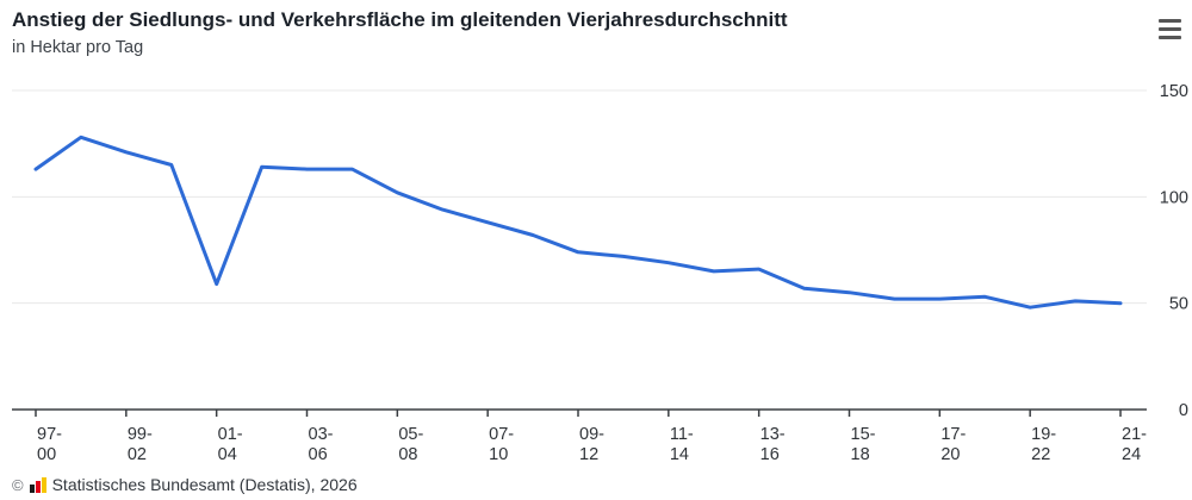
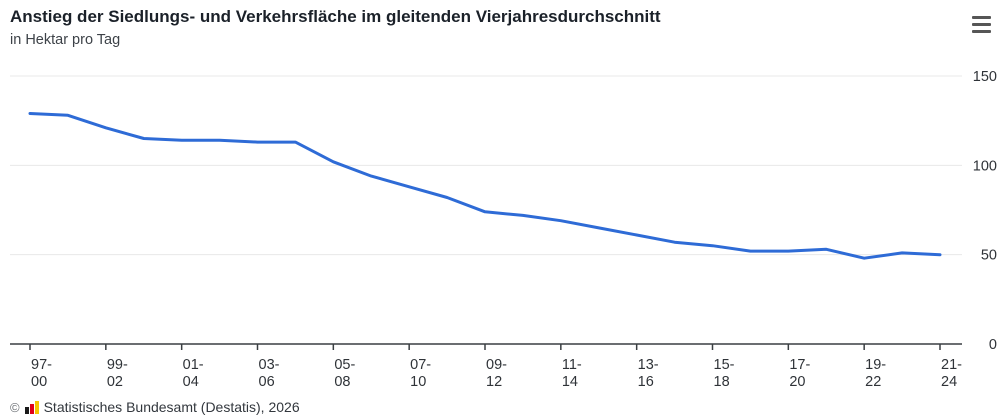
97-00: 113 -> 129
01-04: 59 -> 114
13-16: 66 -> 61
